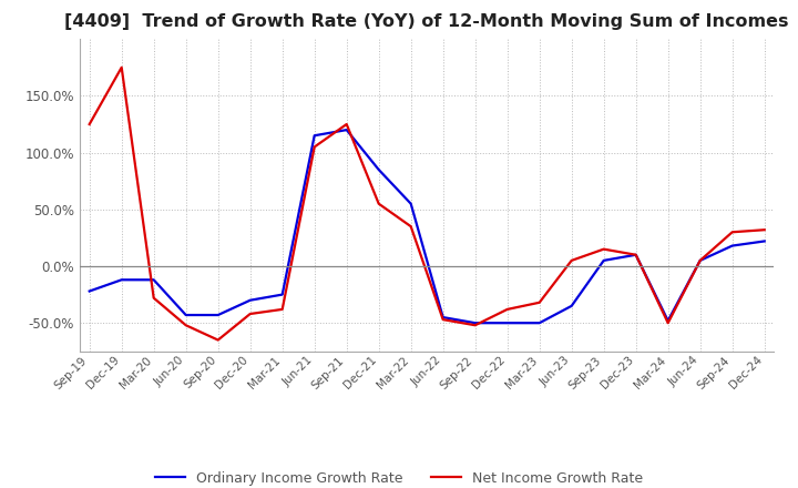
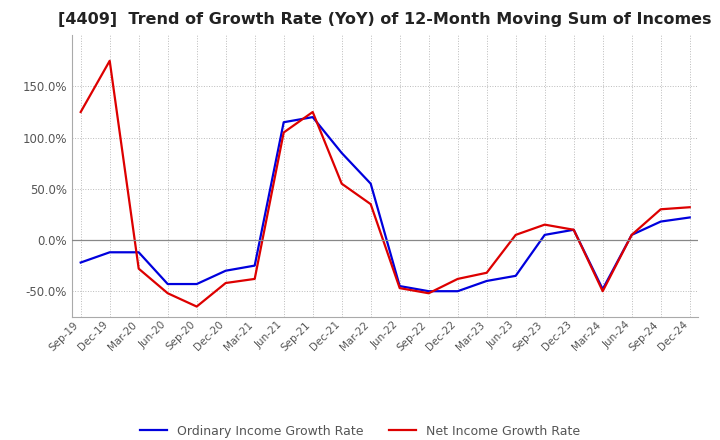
Ordinary Income Growth Rate/Mar-23: -50% -> -40%
